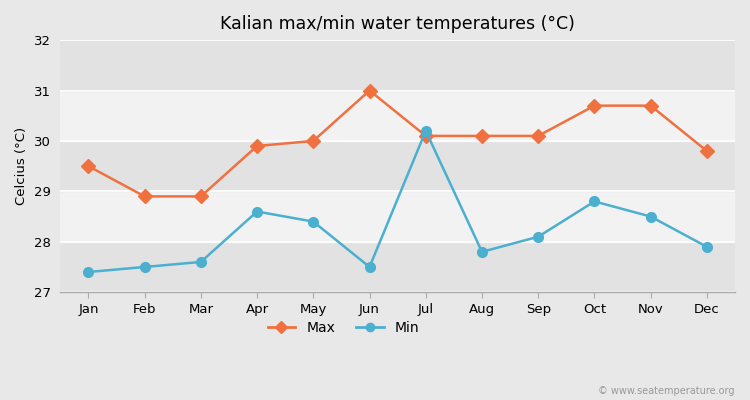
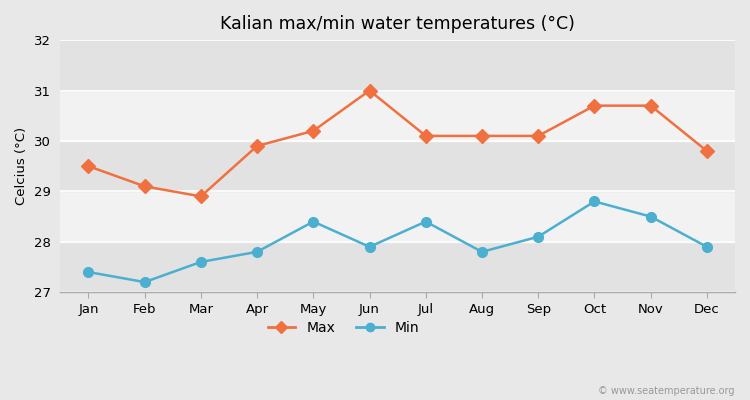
Max/Feb: 28.9 -> 29.1
Min/Feb: 27.5 -> 27.2
Min/Apr: 28.6 -> 27.8
Max/May: 30.0 -> 30.2
Min/Jun: 27.5 -> 27.9
Min/Jul: 30.2 -> 28.4
